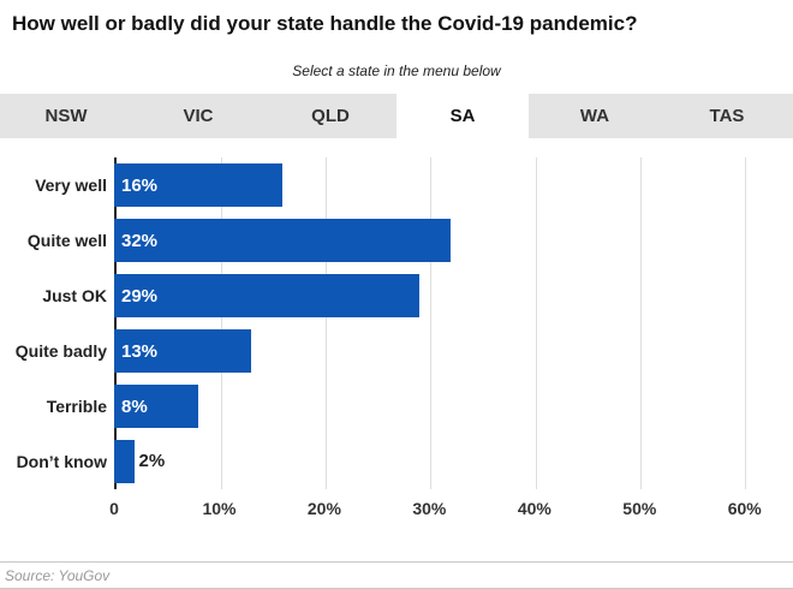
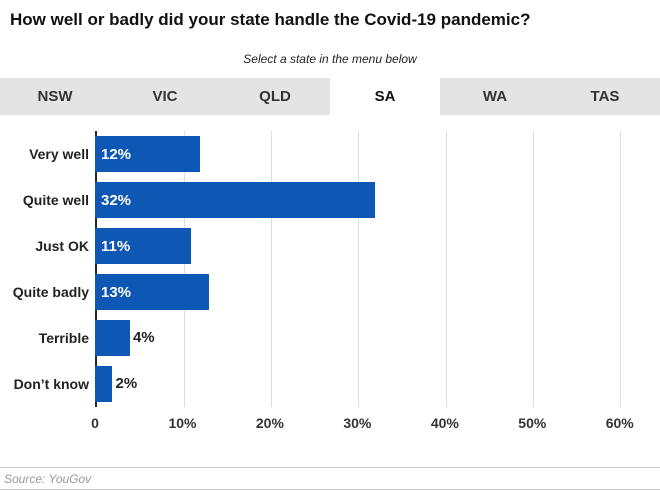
Very well: 16% -> 12%
Just OK: 29% -> 11%
Terrible: 8% -> 4%
